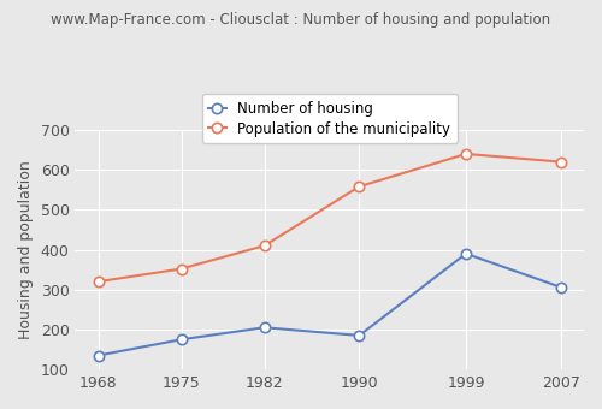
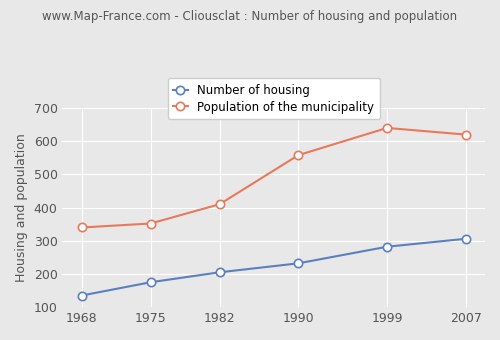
Population of the municipality/1968: 320 -> 340
Number of housing/1990: 185 -> 232
Number of housing/1999: 390 -> 282
